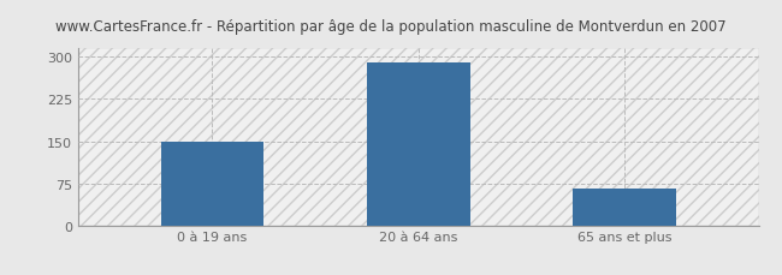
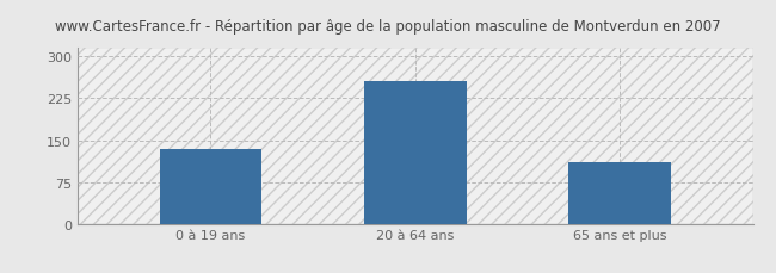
0 à 19 ans: 148 -> 135
20 à 64 ans: 290 -> 255
65 ans et plus: 65 -> 110
